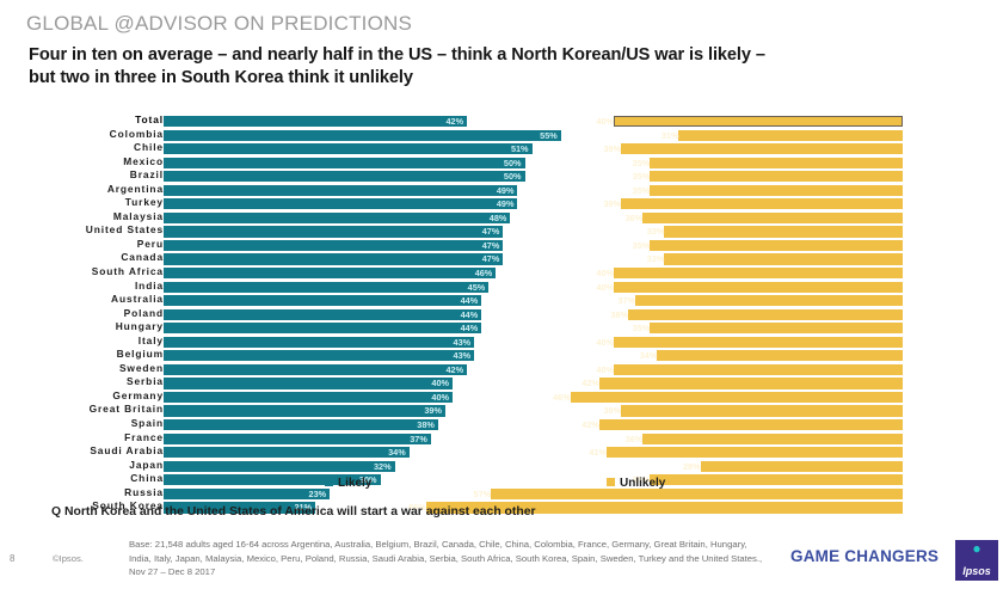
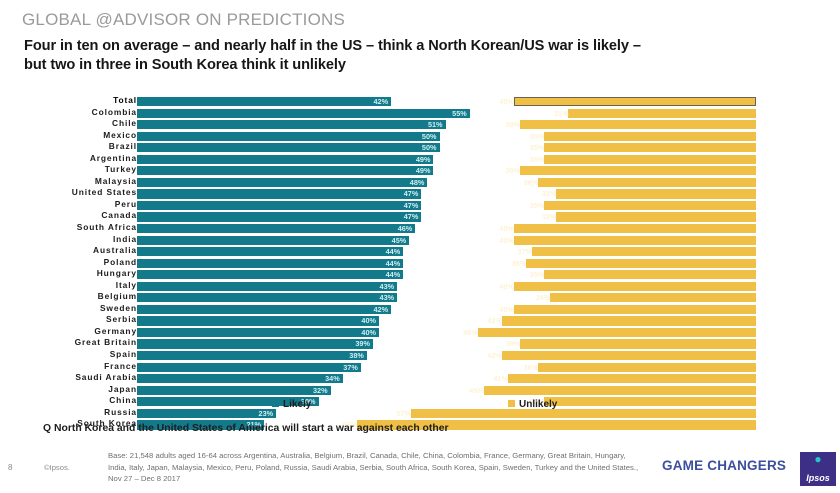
Unlikely/Japan: 28% -> 45%
